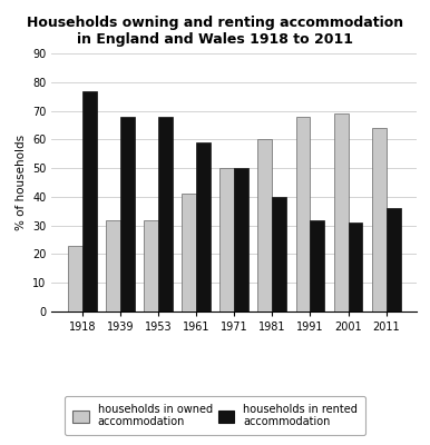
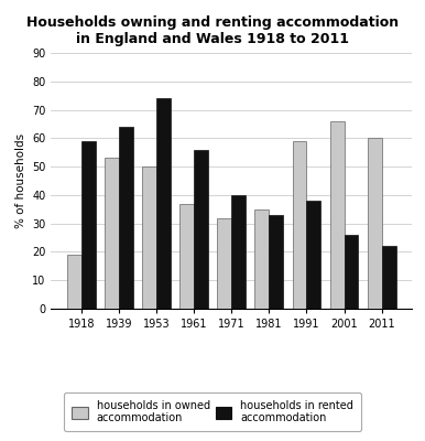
households in owned accommodation/1918: 23 -> 19
households in rented accommodation/1918: 77 -> 59
households in owned accommodation/1939: 32 -> 53
households in rented accommodation/1939: 68 -> 64
households in owned accommodation/1953: 32 -> 50
households in rented accommodation/1953: 68 -> 74
households in owned accommodation/1961: 41 -> 37
households in rented accommodation/1961: 59 -> 56
households in owned accommodation/1971: 50 -> 32
households in rented accommodation/1971: 50 -> 40
households in owned accommodation/1981: 60 -> 35
households in rented accommodation/1981: 40 -> 33
households in owned accommodation/1991: 68 -> 59
households in rented accommodation/1991: 32 -> 38
households in owned accommodation/2001: 69 -> 66
households in rented accommodation/2001: 31 -> 26
households in owned accommodation/2011: 64 -> 60
households in rented accommodation/2011: 36 -> 22
